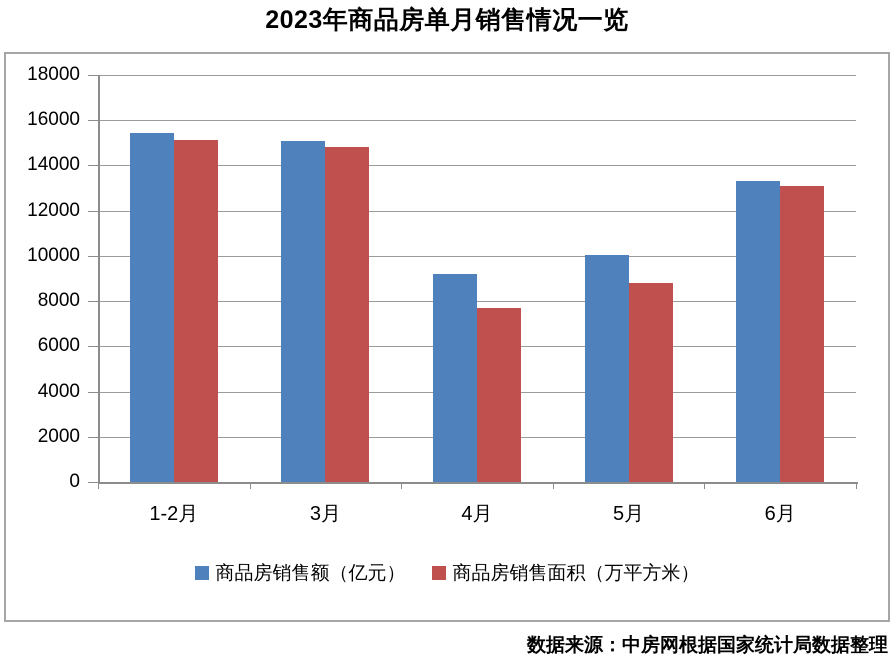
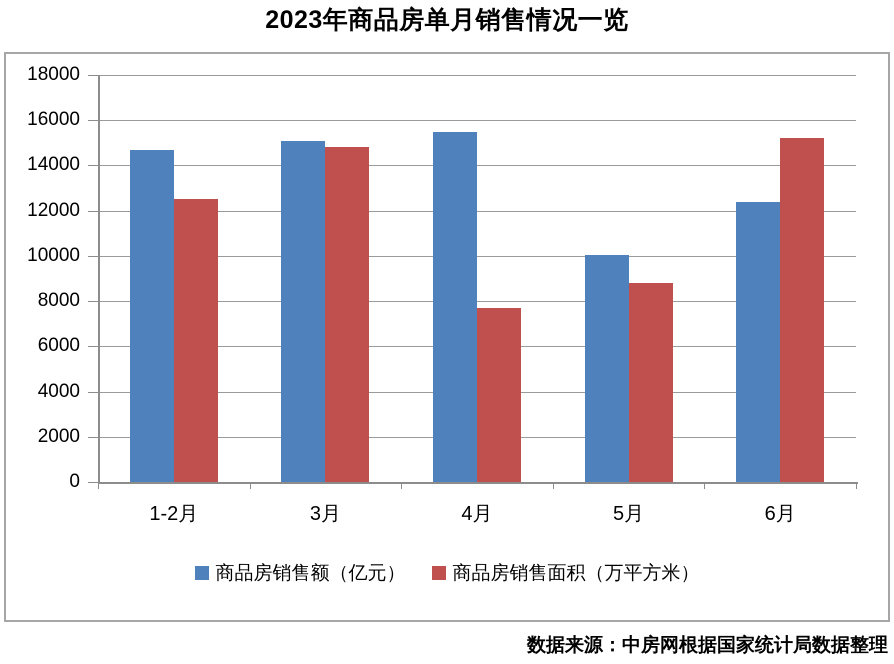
商品房销售额（亿元）/1-2月: 15400 -> 14700
商品房销售面积（万平方米）/1-2月: 15100 -> 12500
商品房销售额（亿元）/4月: 9200 -> 15500
商品房销售额（亿元）/6月: 13300 -> 12400
商品房销售面积（万平方米）/6月: 13100 -> 15200
